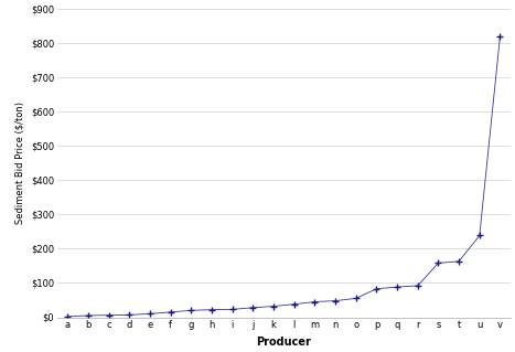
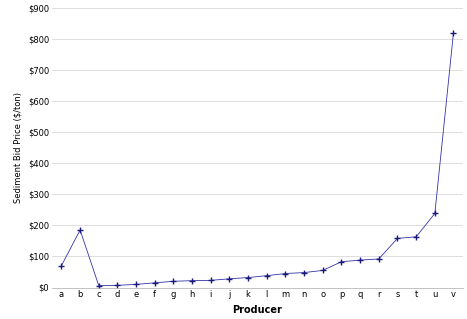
a: $2 -> $70
b: $5 -> $185
